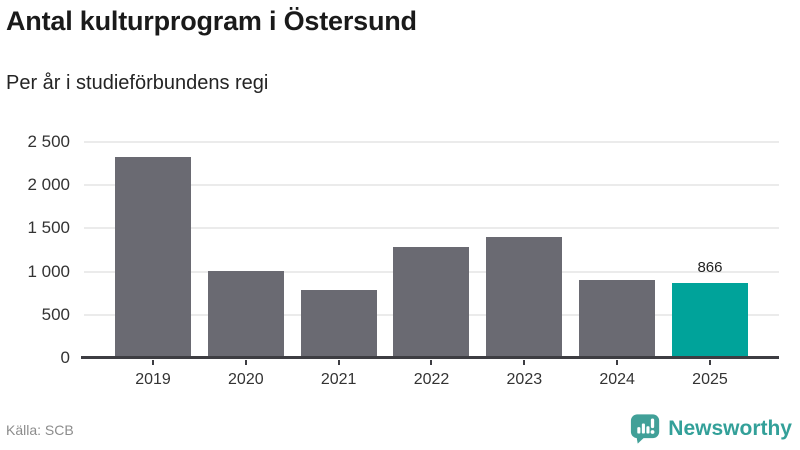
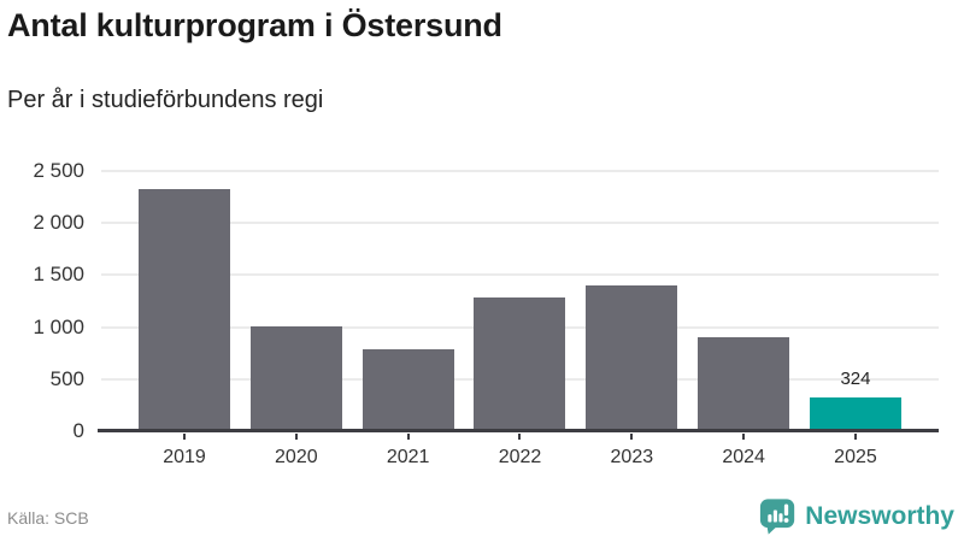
2025: 866 -> 324
